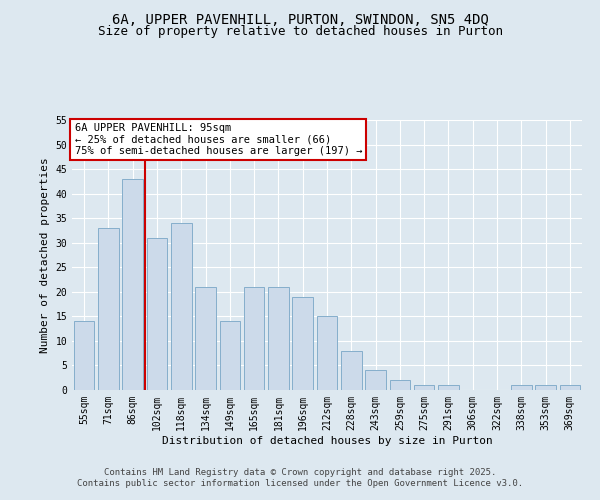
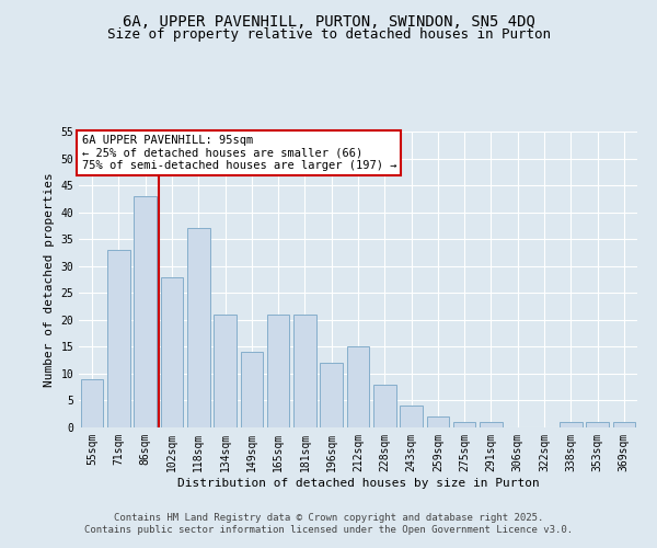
55sqm: 14 -> 9
102sqm: 31 -> 28
118sqm: 34 -> 37
196sqm: 19 -> 12
